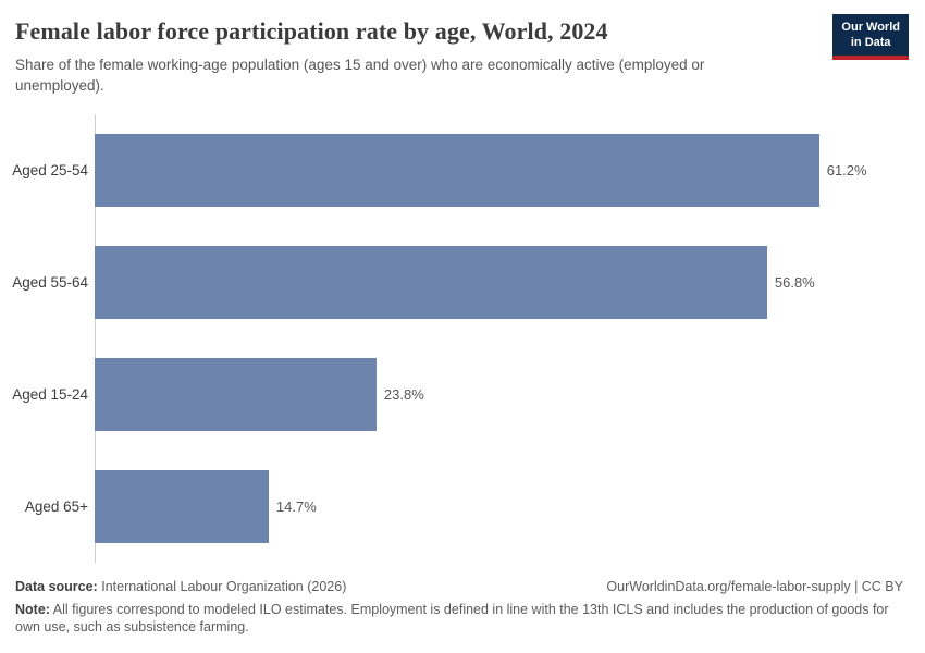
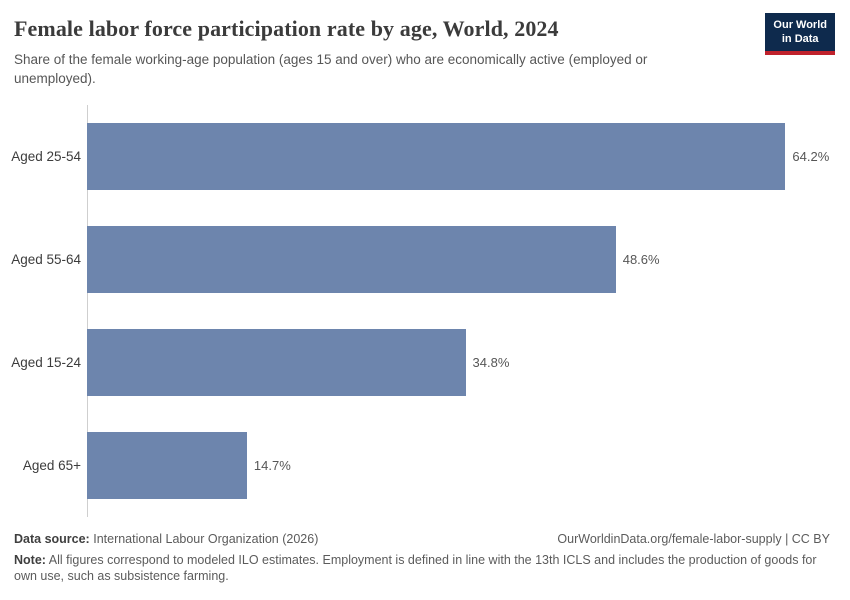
Aged 25-54: 61.2% -> 64.2%
Aged 55-64: 56.8% -> 48.6%
Aged 15-24: 23.8% -> 34.8%
